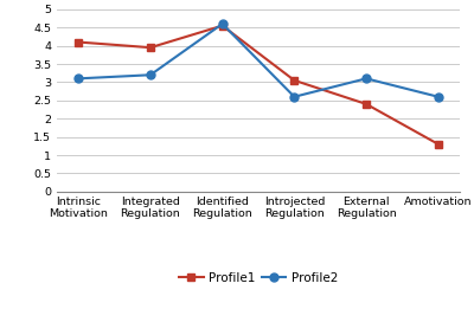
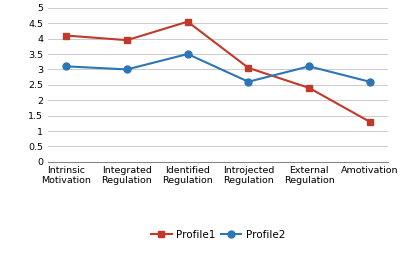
Profile2/Integrated Regulation: 3.2 -> 3.0
Profile2/Identified Regulation: 4.6 -> 3.5
